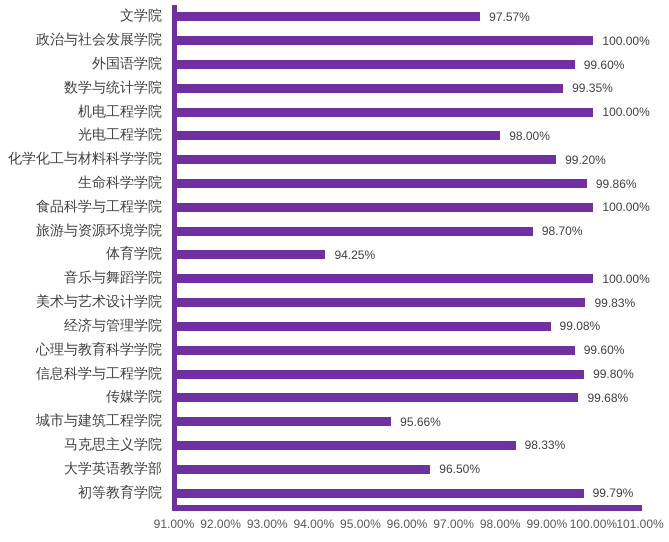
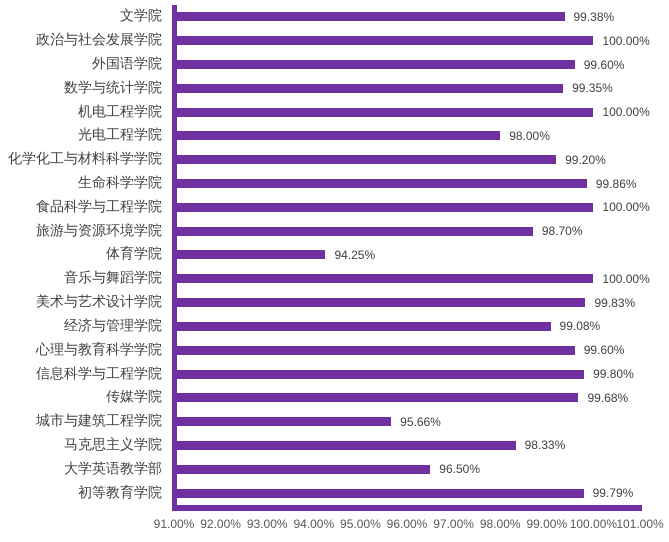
文学院: 97.57% -> 99.38%
